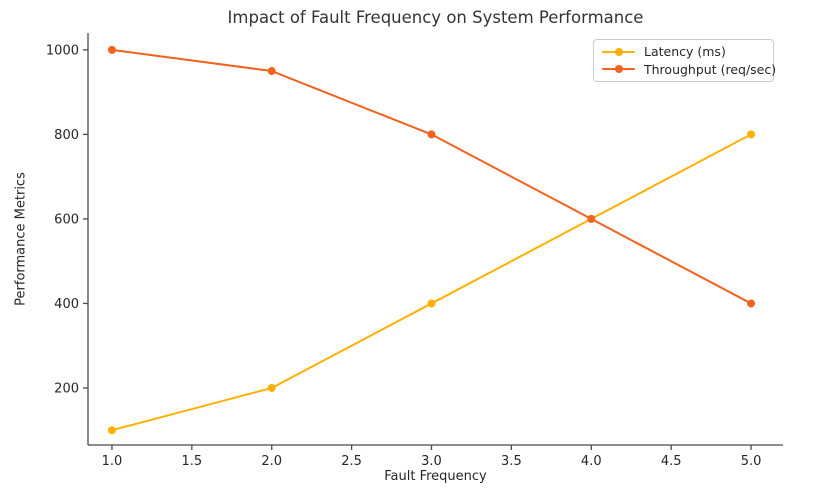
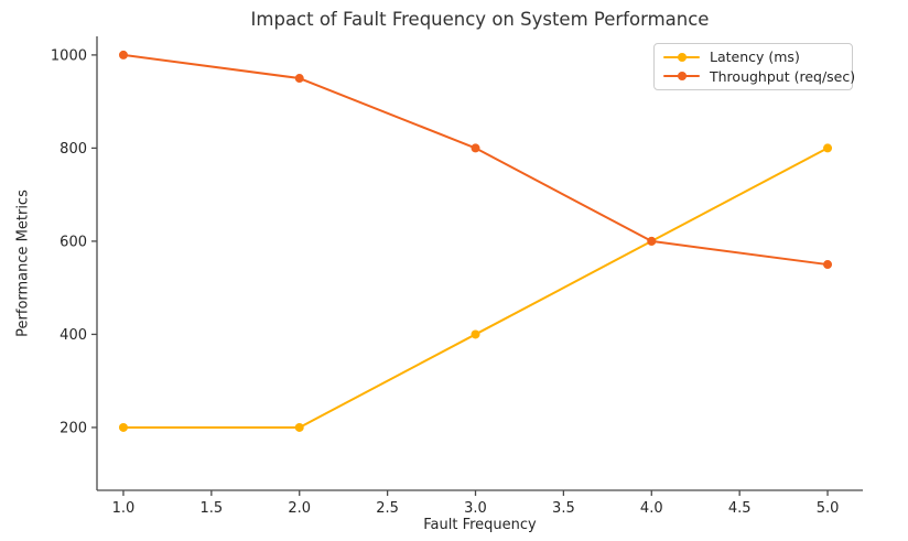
Latency (ms)/1.0: 100 -> 200
Throughput (req/sec)/5.0: 400 -> 550
